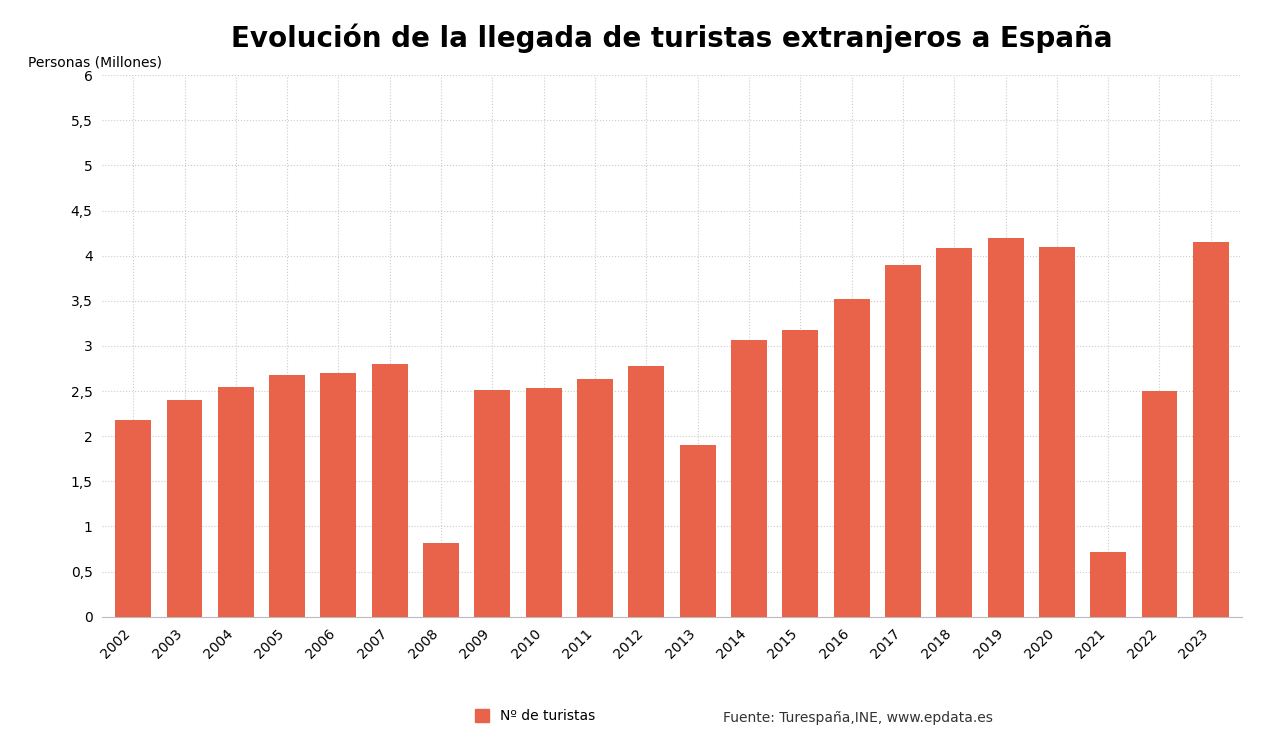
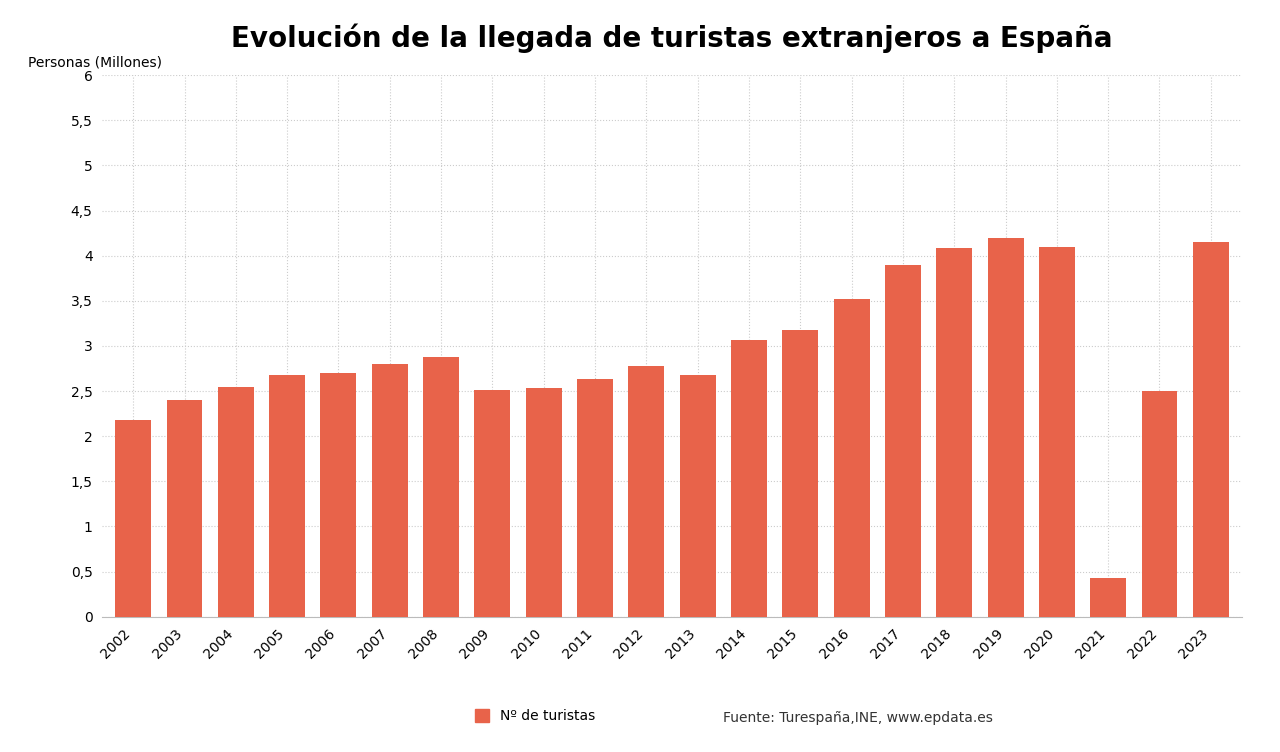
2008: 0,82 -> 2,88
2013: 1,90 -> 2,68
2021: 0,72 -> 0,43
